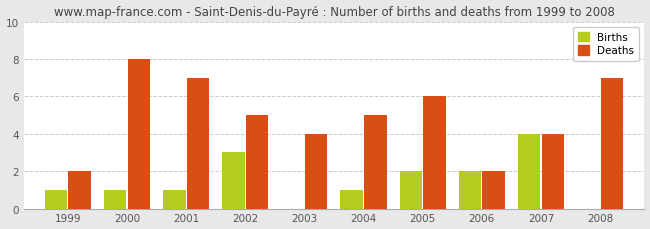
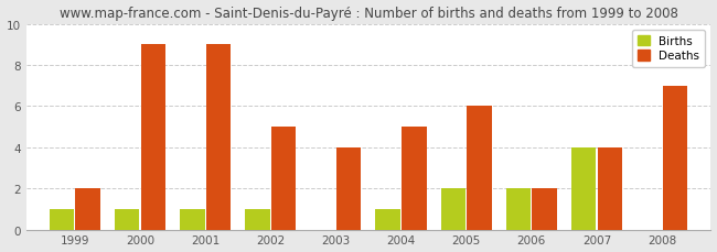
Deaths/2000: 8 -> 9
Deaths/2001: 7 -> 9
Births/2002: 3 -> 1
